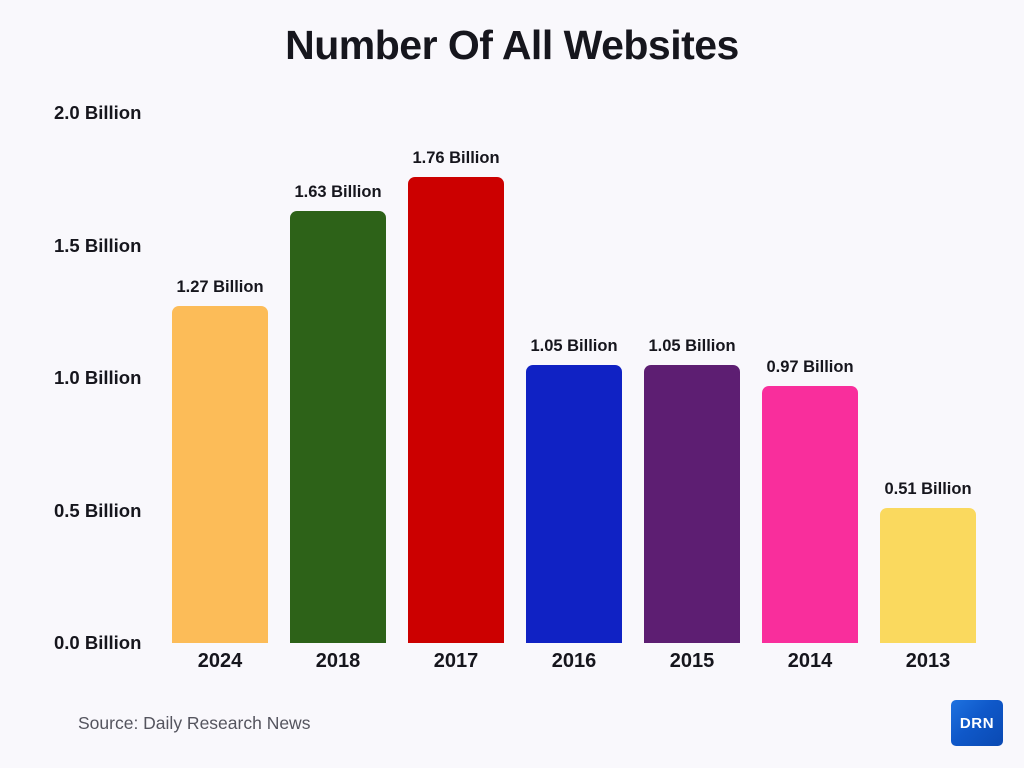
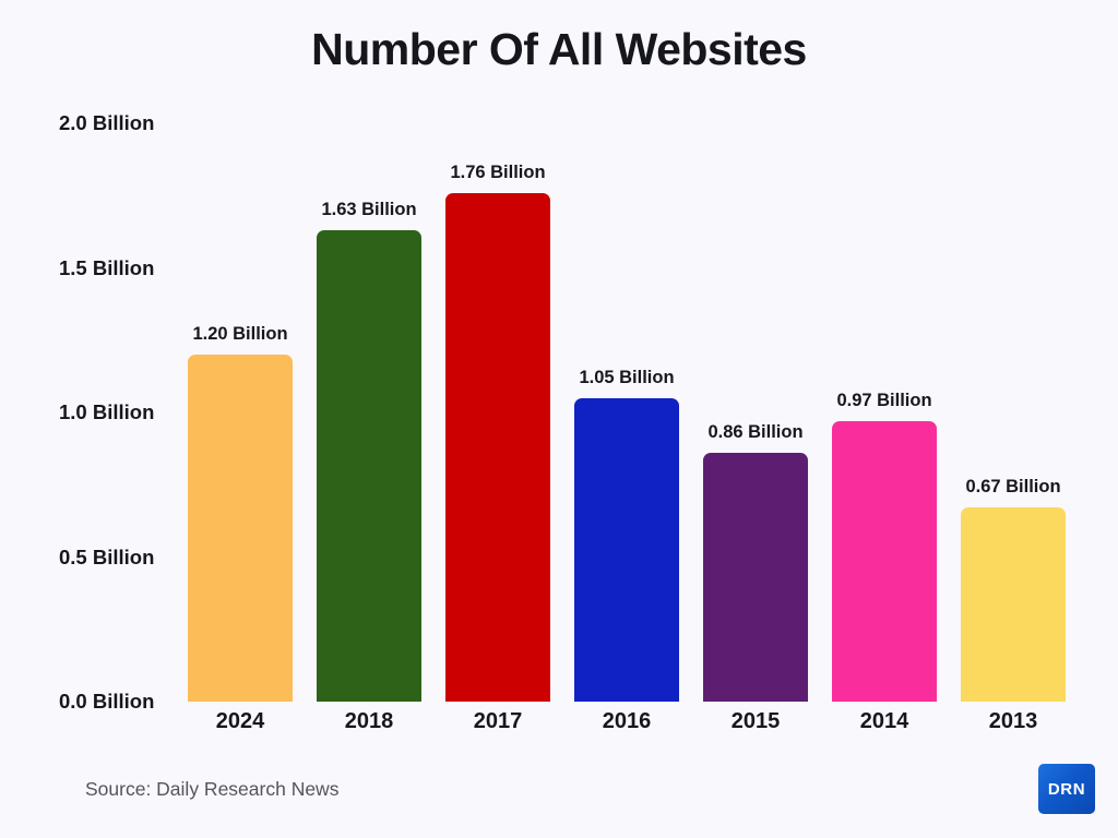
2024: 1.27 -> 1.20
2015: 1.05 -> 0.86
2013: 0.51 -> 0.67
